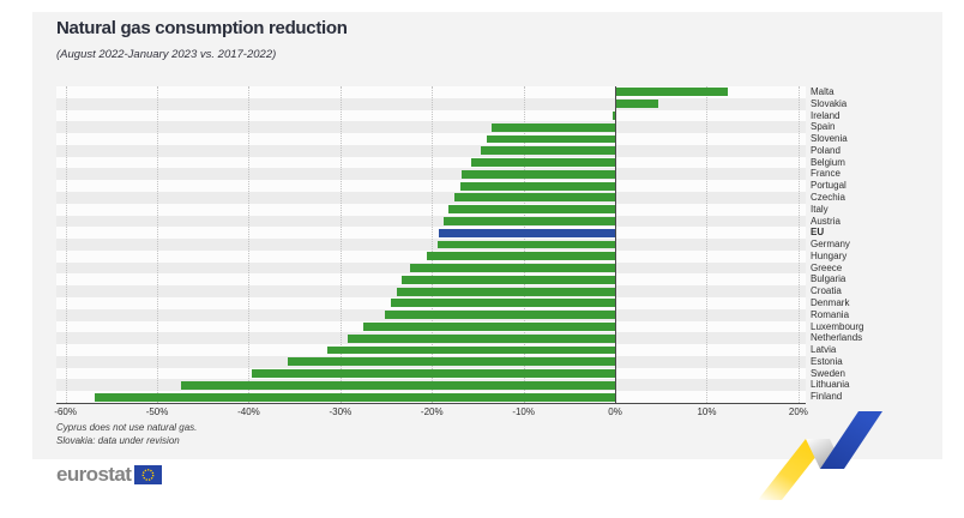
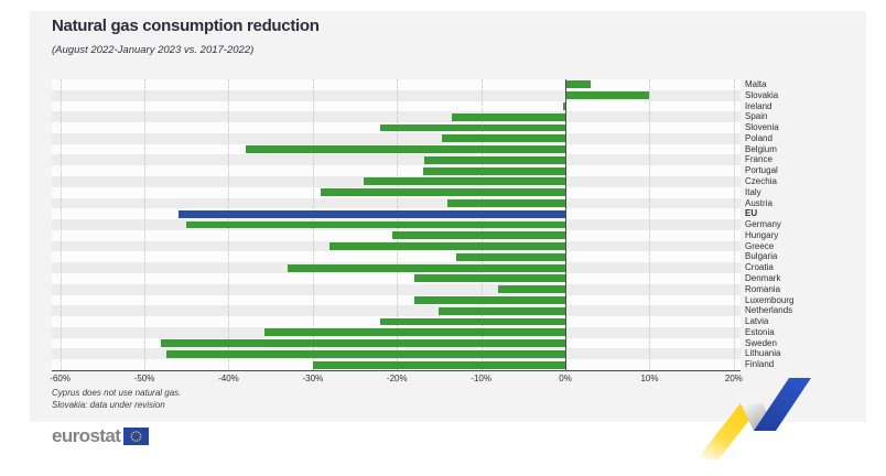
Malta: 12% -> 3%
Slovakia: 5% -> 10%
Slovenia: -14% -> -22%
Belgium: -16% -> -38%
Czechia: -18% -> -24%
Italy: -18% -> -29%
Austria: -19% -> -14%
EU: -19% -> -46%
Germany: -19% -> -45%
Greece: -22% -> -28%
Bulgaria: -23% -> -13%
Croatia: -24% -> -33%
Denmark: -24% -> -18%
Romania: -25% -> -8%
Luxembourg: -28% -> -18%
Netherlands: -29% -> -15%
Latvia: -31% -> -22%
Sweden: -40% -> -48%
Finland: -57% -> -30%
